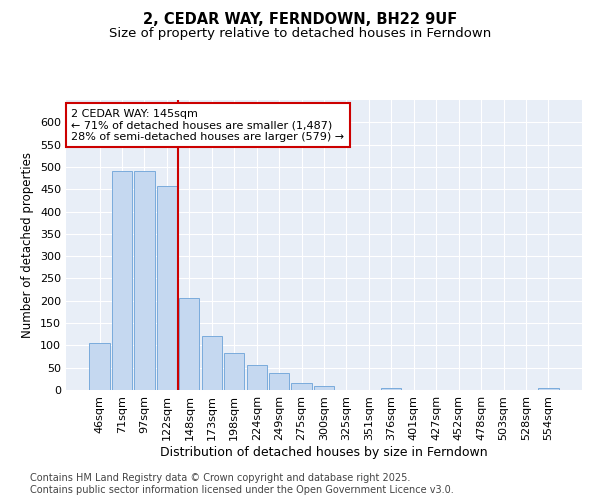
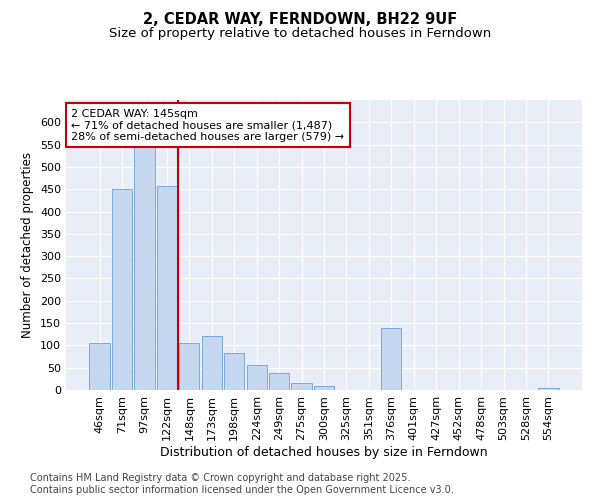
71sqm: 490 -> 450
97sqm: 490 -> 545
148sqm: 207 -> 105
376sqm: 5 -> 140
